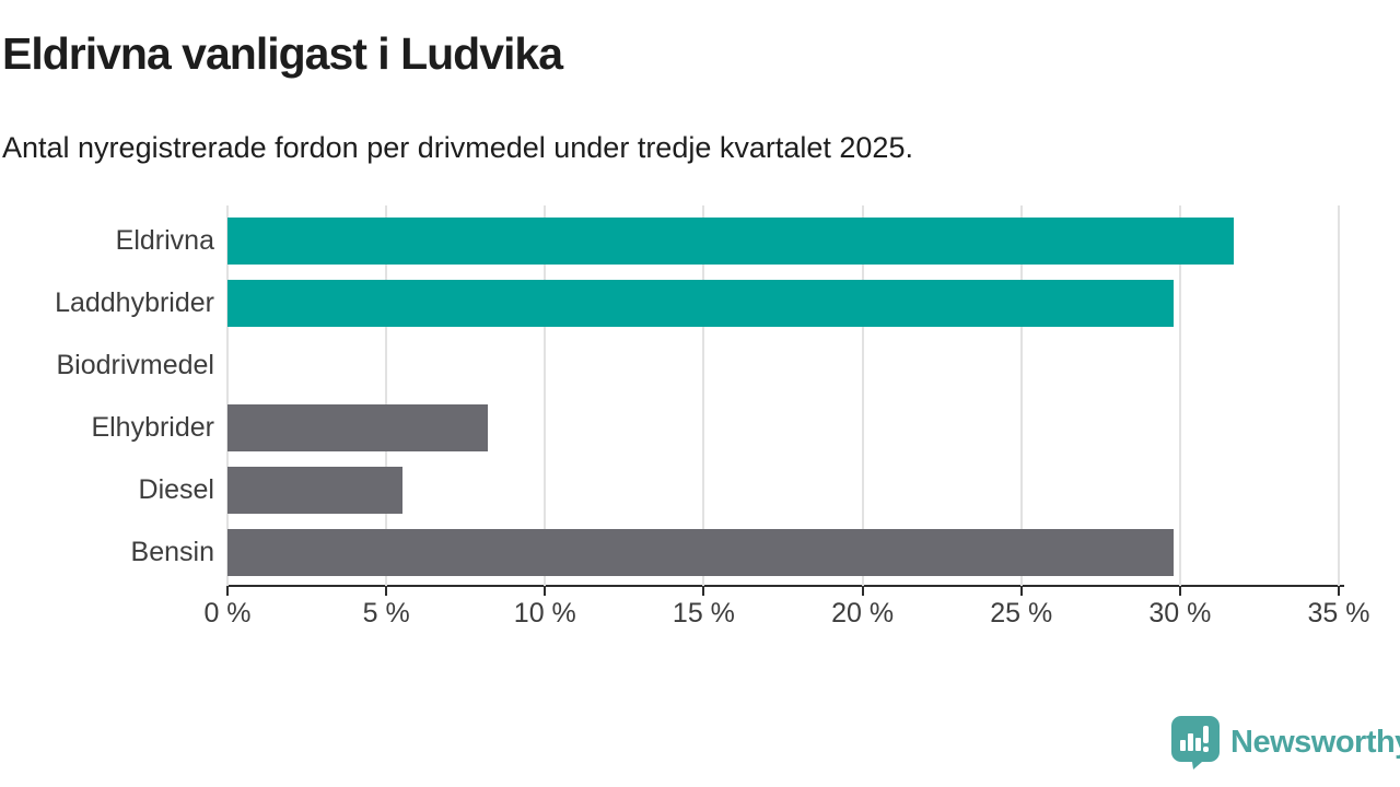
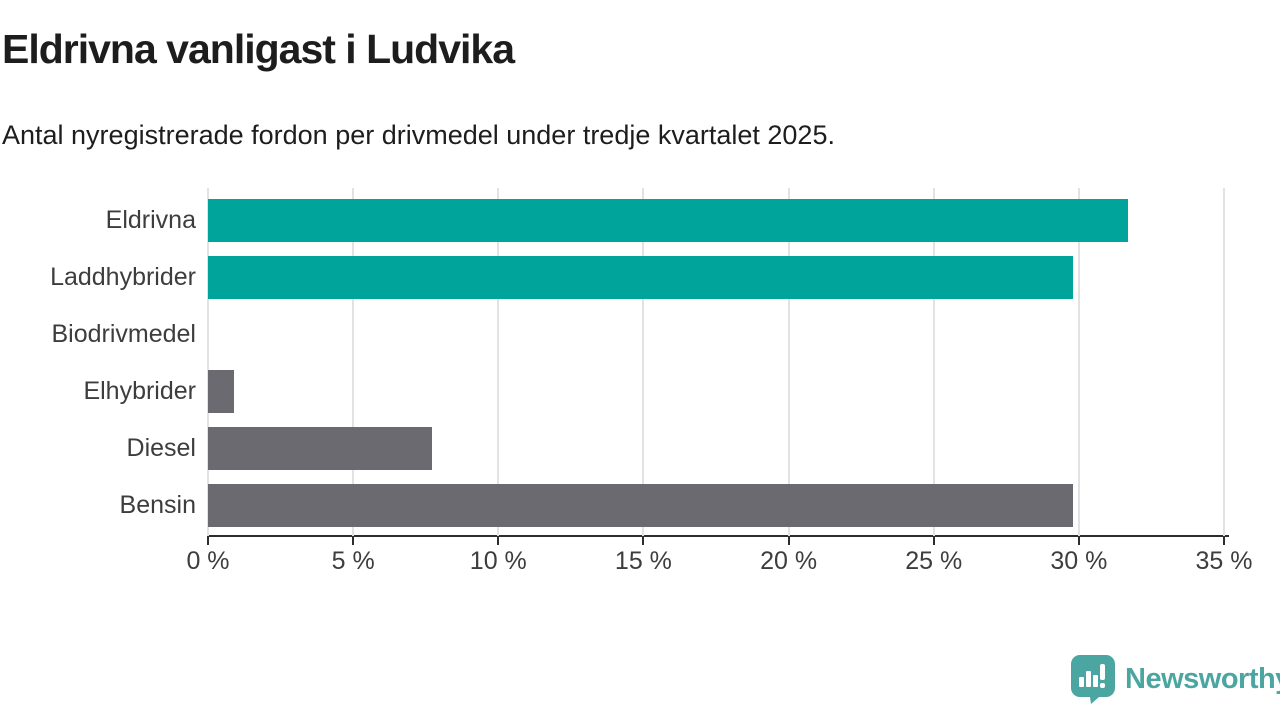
Elhybrider: 8.2% -> 0.9%
Diesel: 5.5% -> 7.7%
